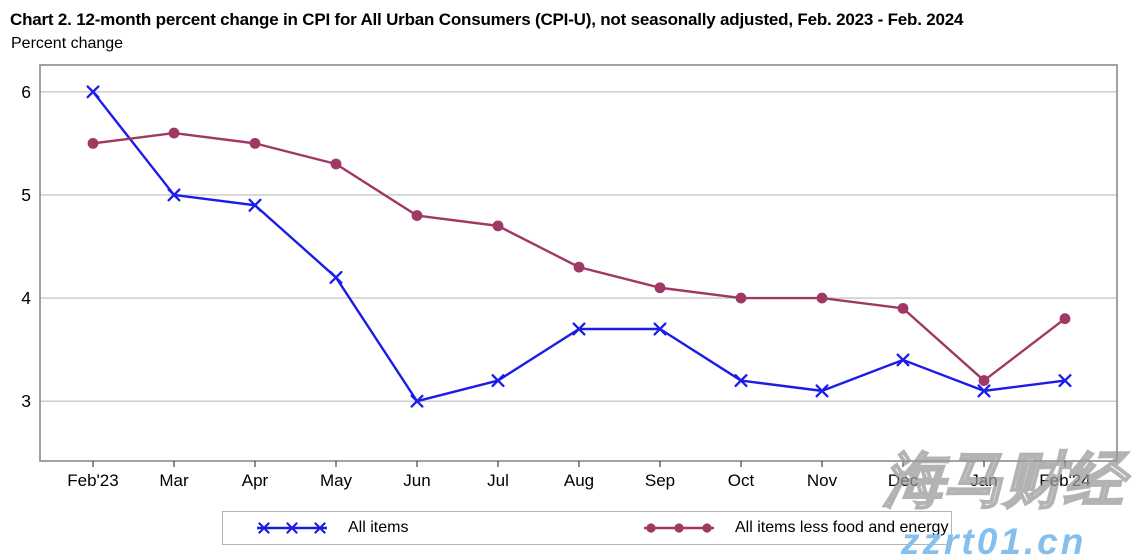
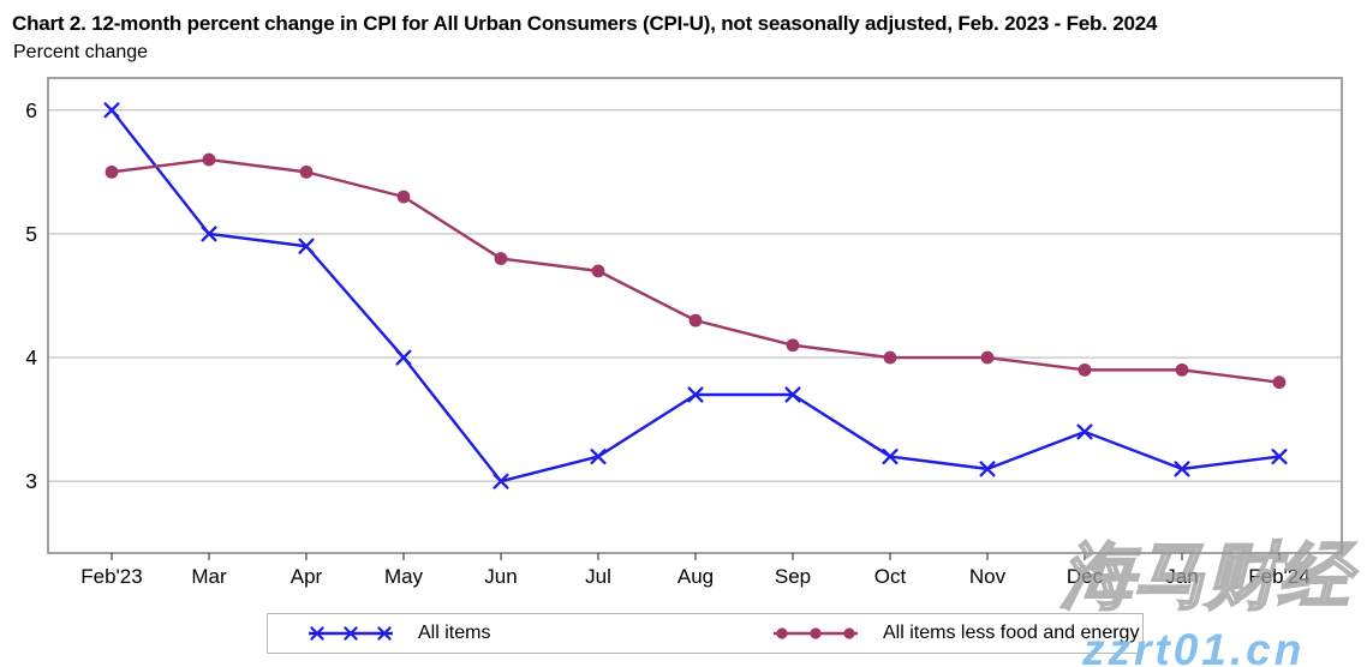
All items/May: 4.2 -> 4.0
All items less food and energy/Jan: 3.2 -> 3.9
